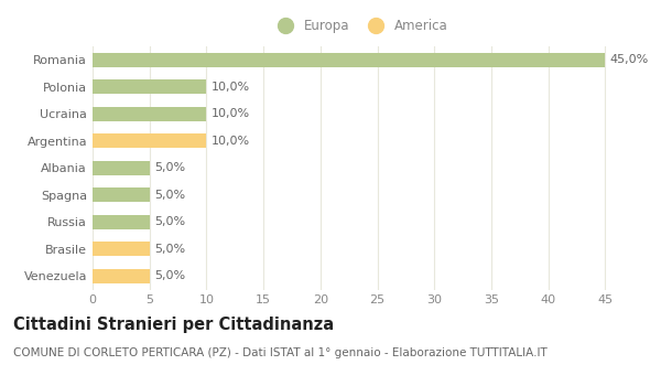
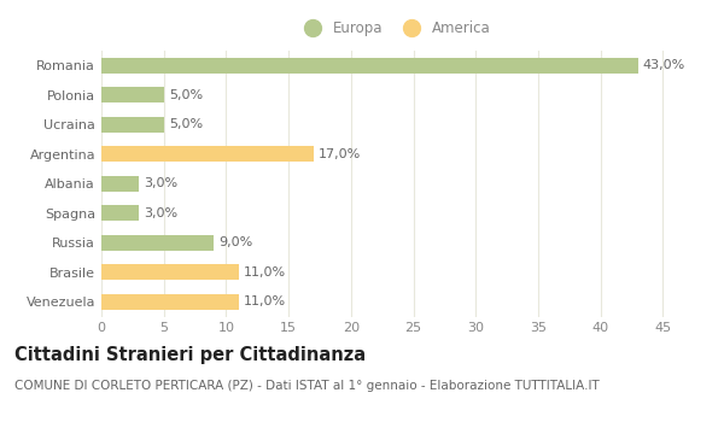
Romania: 45,0% -> 43,0%
Polonia: 10,0% -> 5,0%
Ucraina: 10,0% -> 5,0%
Argentina: 10,0% -> 17,0%
Albania: 5,0% -> 3,0%
Spagna: 5,0% -> 3,0%
Russia: 5,0% -> 9,0%
Brasile: 5,0% -> 11,0%
Venezuela: 5,0% -> 11,0%
